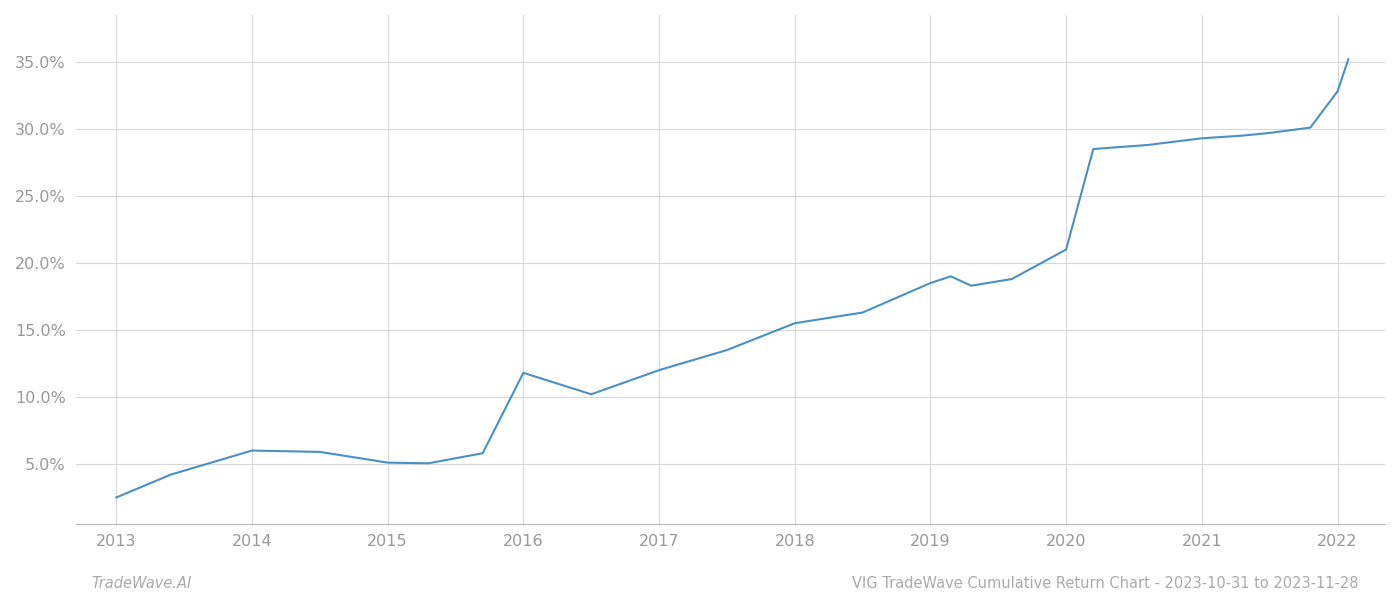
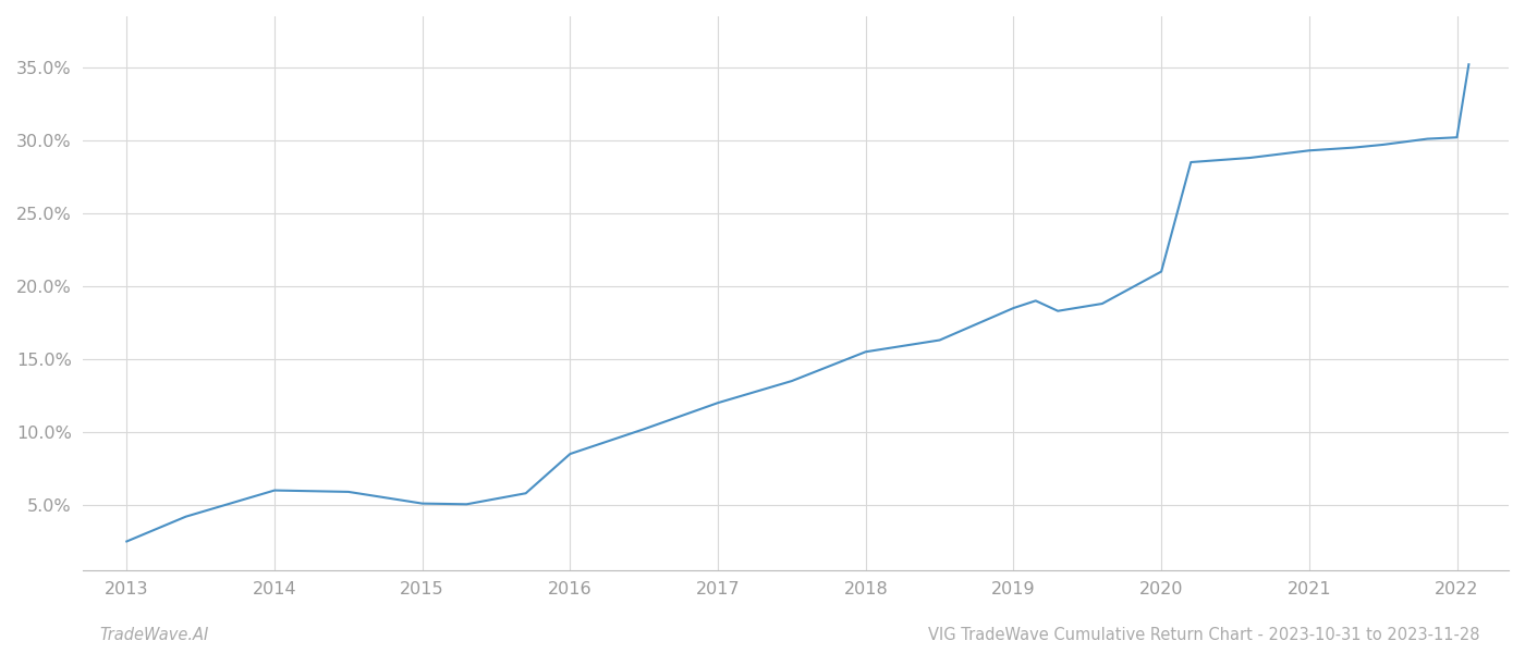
2016: 11.8% -> 8.5%
2022: 32.8% -> 30.2%
